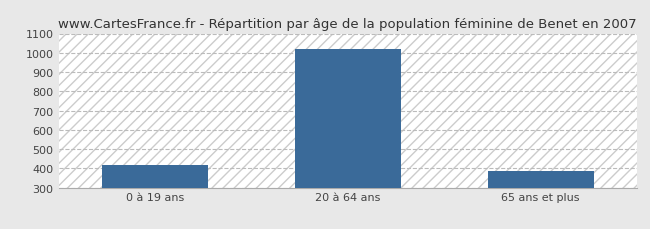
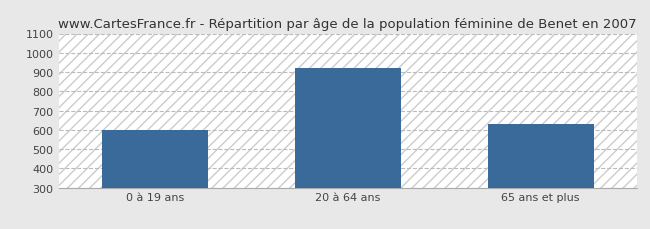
0 à 19 ans: 420 -> 600
20 à 64 ans: 1020 -> 920
65 ans et plus: 380 -> 630
